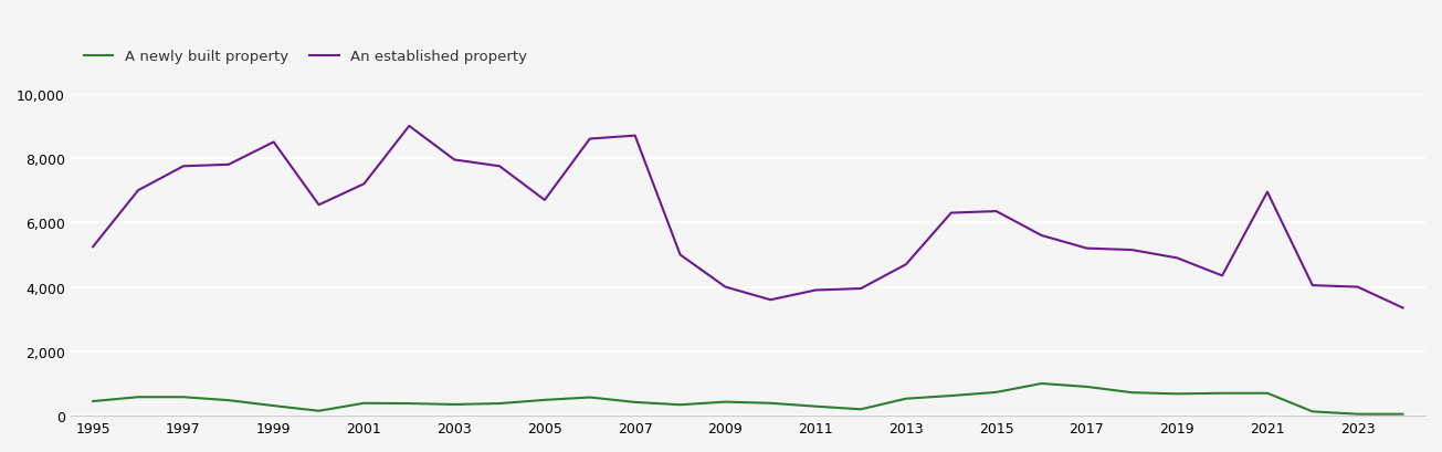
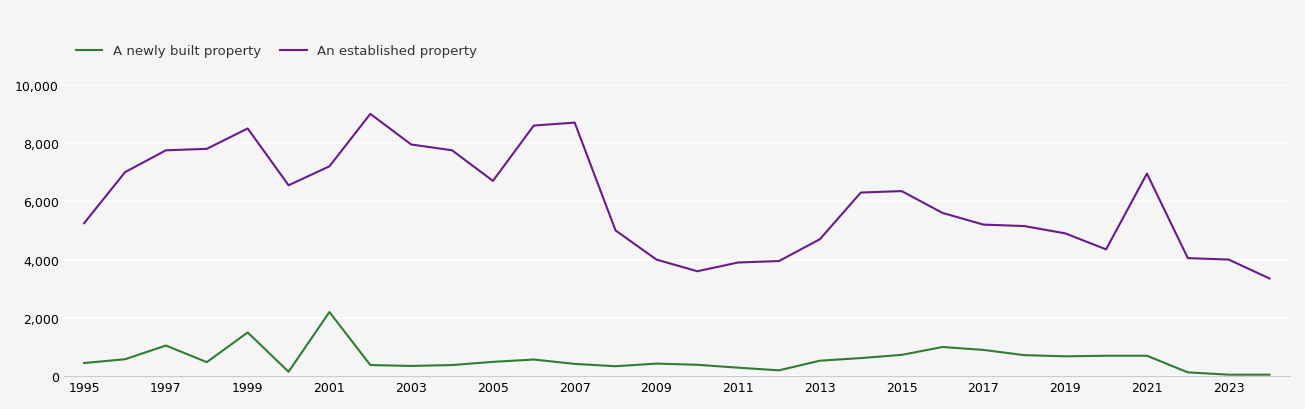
A newly built property/1997: 580 -> 1,050
A newly built property/1999: 310 -> 1,500
A newly built property/2001: 390 -> 2,200
